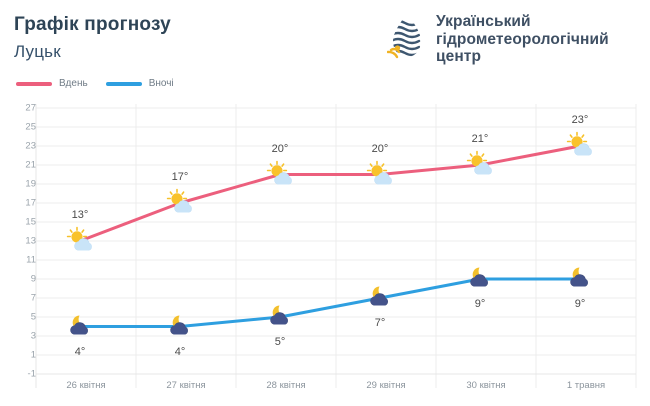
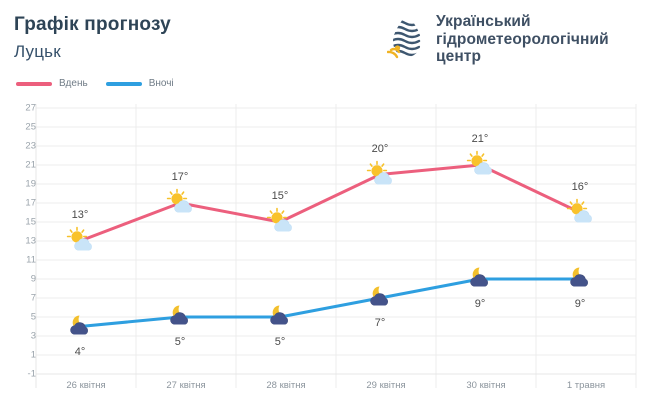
Вночі/27 квітня: 4° -> 5°
Вдень/28 квітня: 20° -> 15°
Вдень/1 травня: 23° -> 16°
